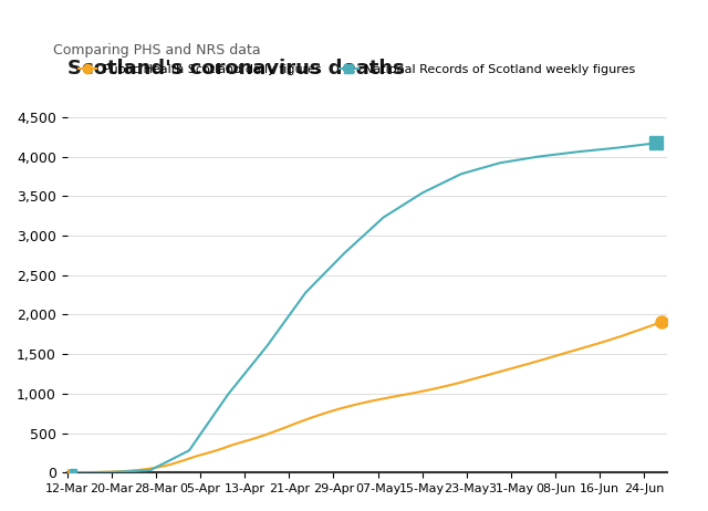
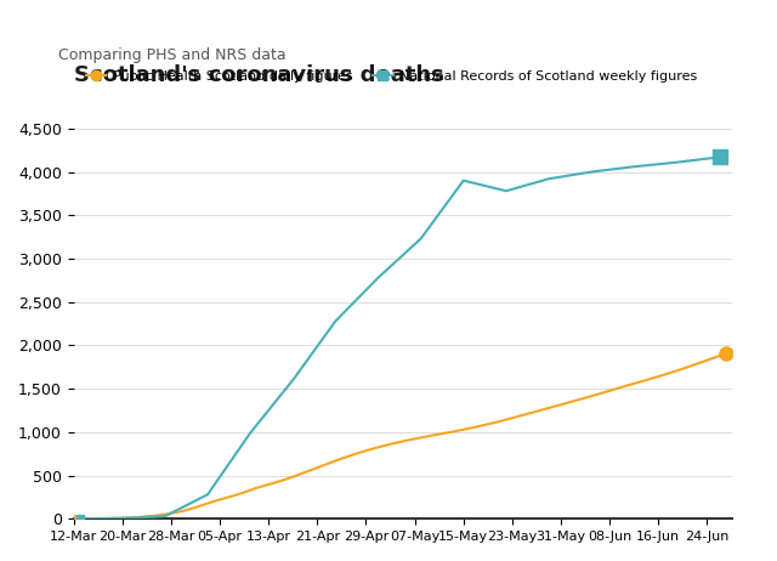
National Records of Scotland weekly figures/15-May: 3,540 -> 3,900
